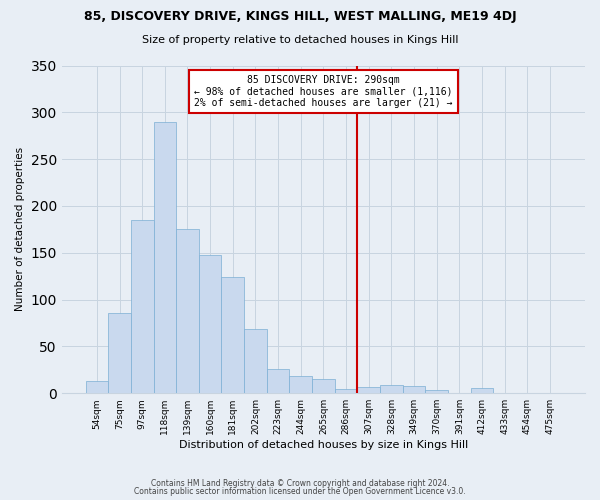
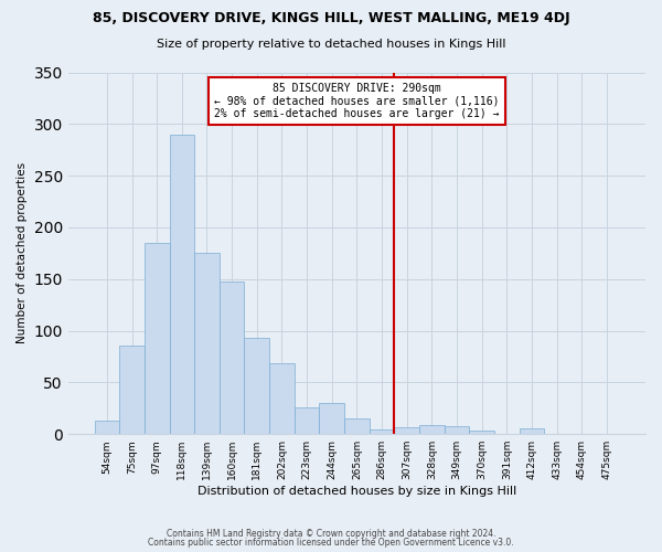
181sqm: 124 -> 93
244sqm: 18 -> 30
